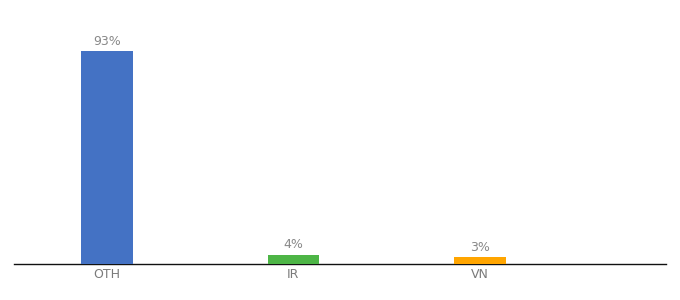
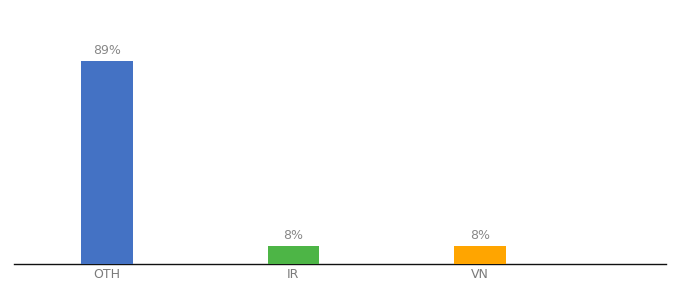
OTH: 93% -> 89%
IR: 4% -> 8%
VN: 3% -> 8%
